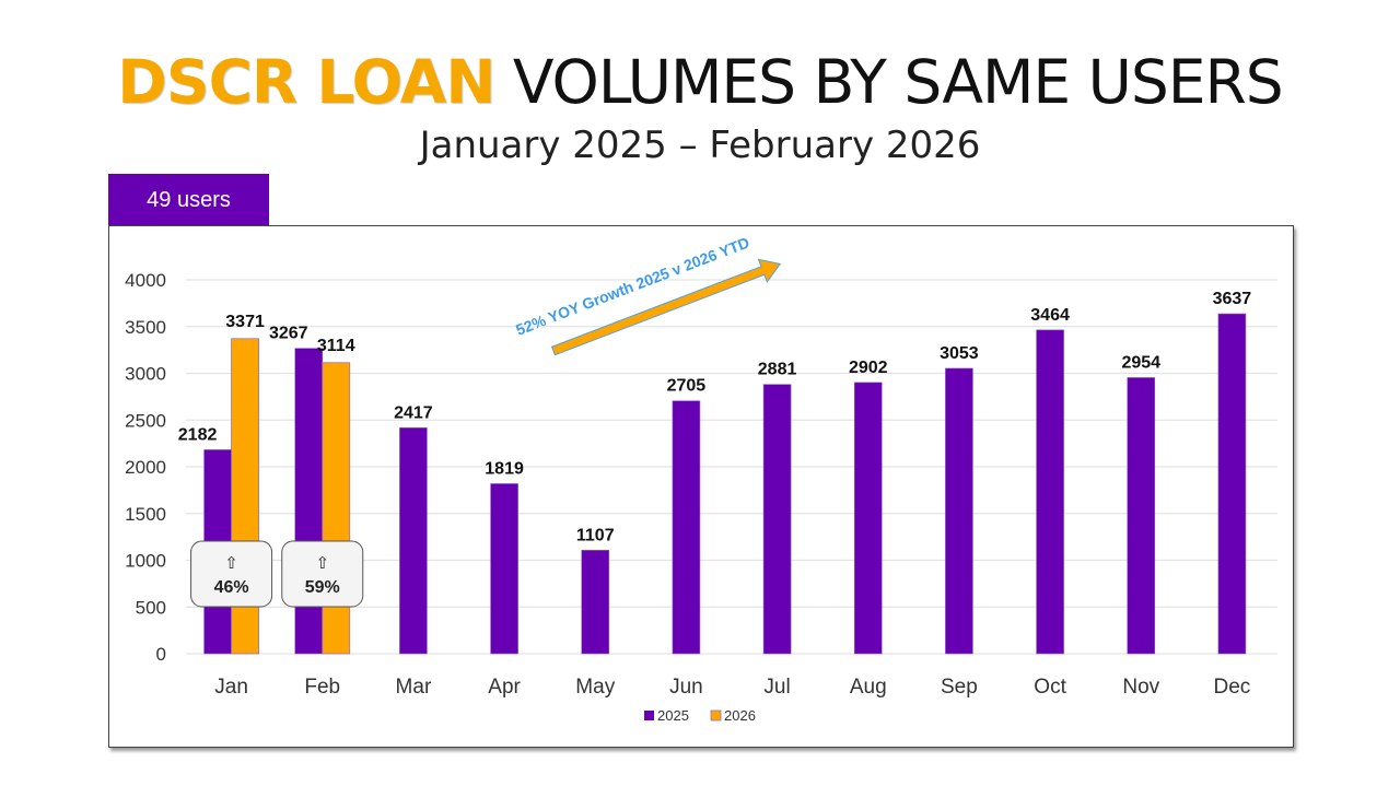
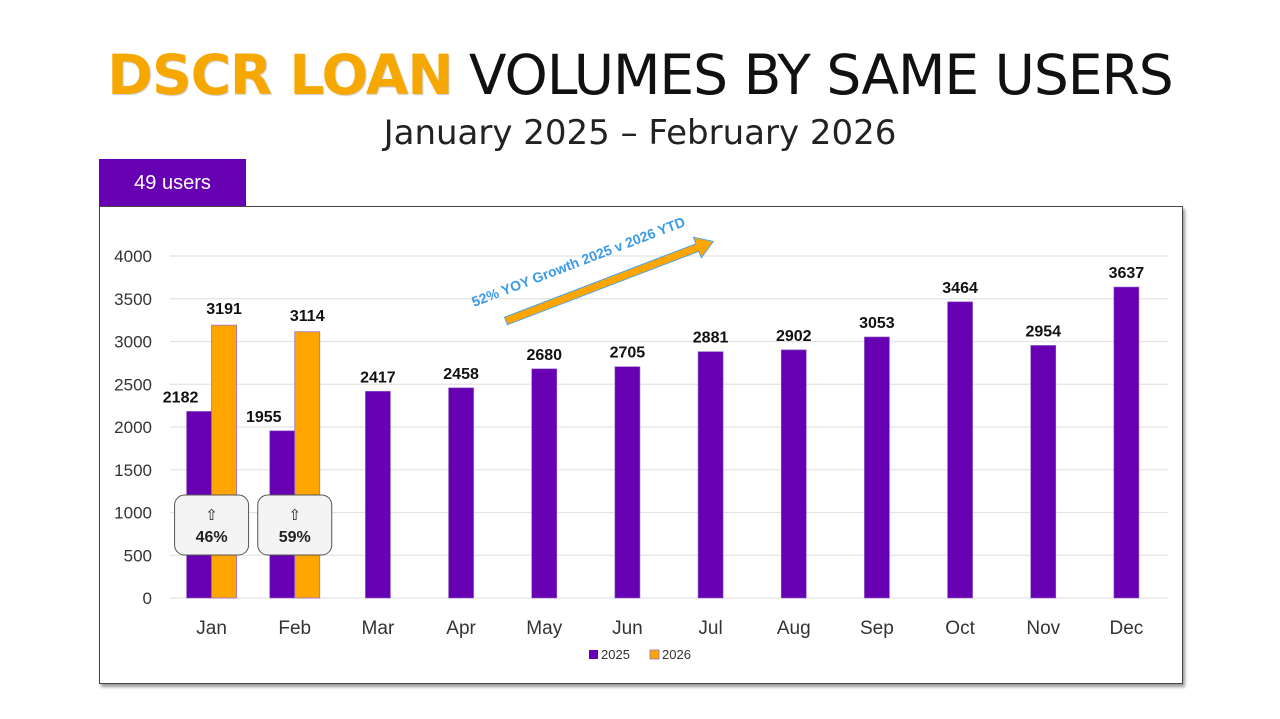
2026/Jan: 3371 -> 3191
2025/Feb: 3267 -> 1955
2025/Apr: 1819 -> 2458
2025/May: 1107 -> 2680
